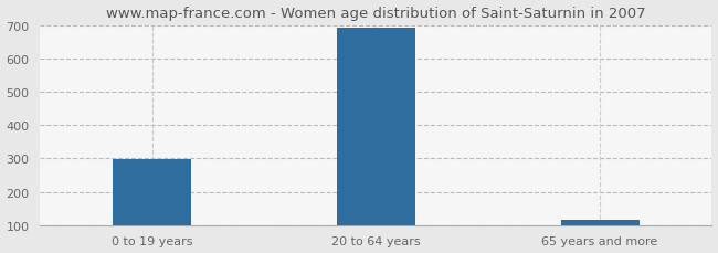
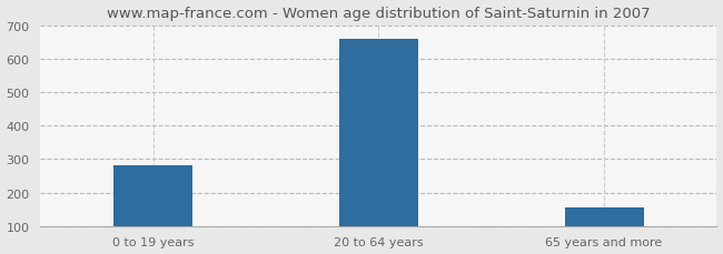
0 to 19 years: 298 -> 280
20 to 64 years: 692 -> 660
65 years and more: 117 -> 155
